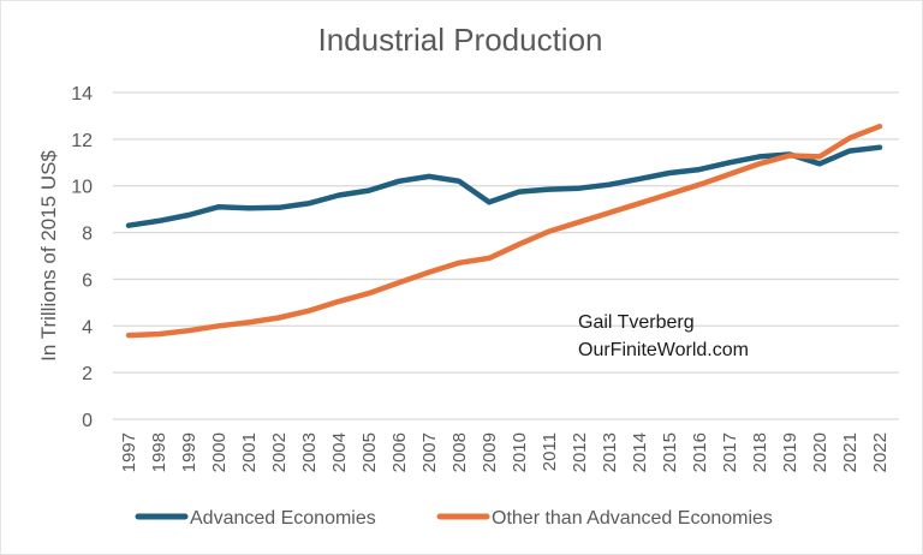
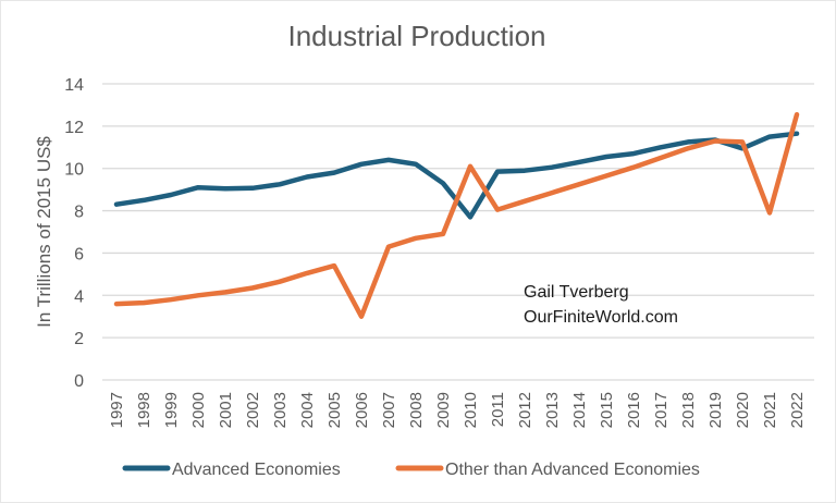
Other than Advanced Economies/2006: 5.8 -> 3.0
Advanced Economies/2010: 9.8 -> 7.7
Other than Advanced Economies/2010: 7.5 -> 10.1
Other than Advanced Economies/2021: 12.1 -> 7.9
